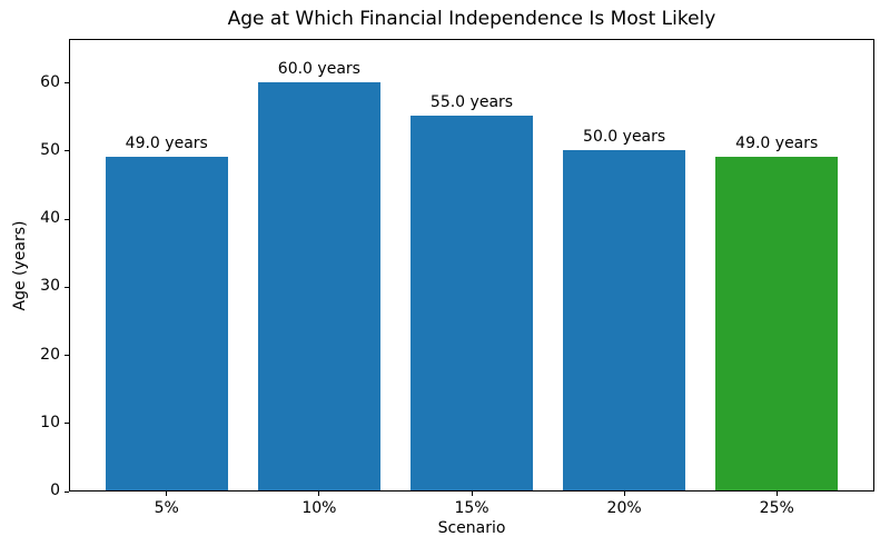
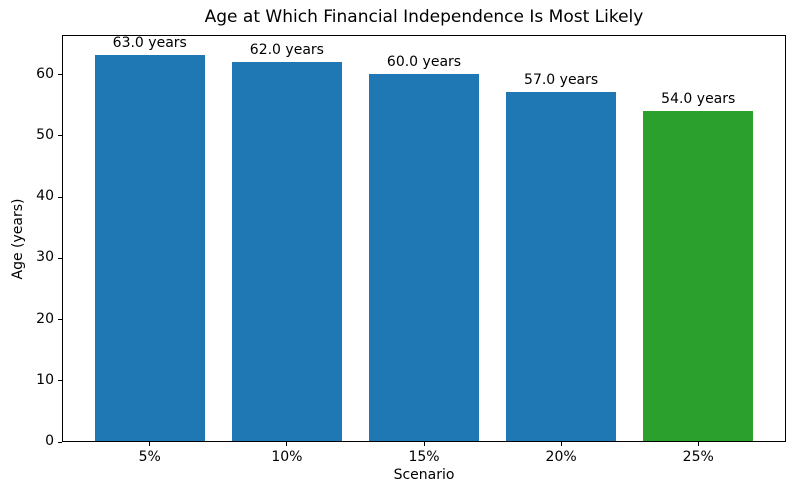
5%: 49.0 -> 63.0
10%: 60.0 -> 62.0
15%: 55.0 -> 60.0
20%: 50.0 -> 57.0
25%: 49.0 -> 54.0
